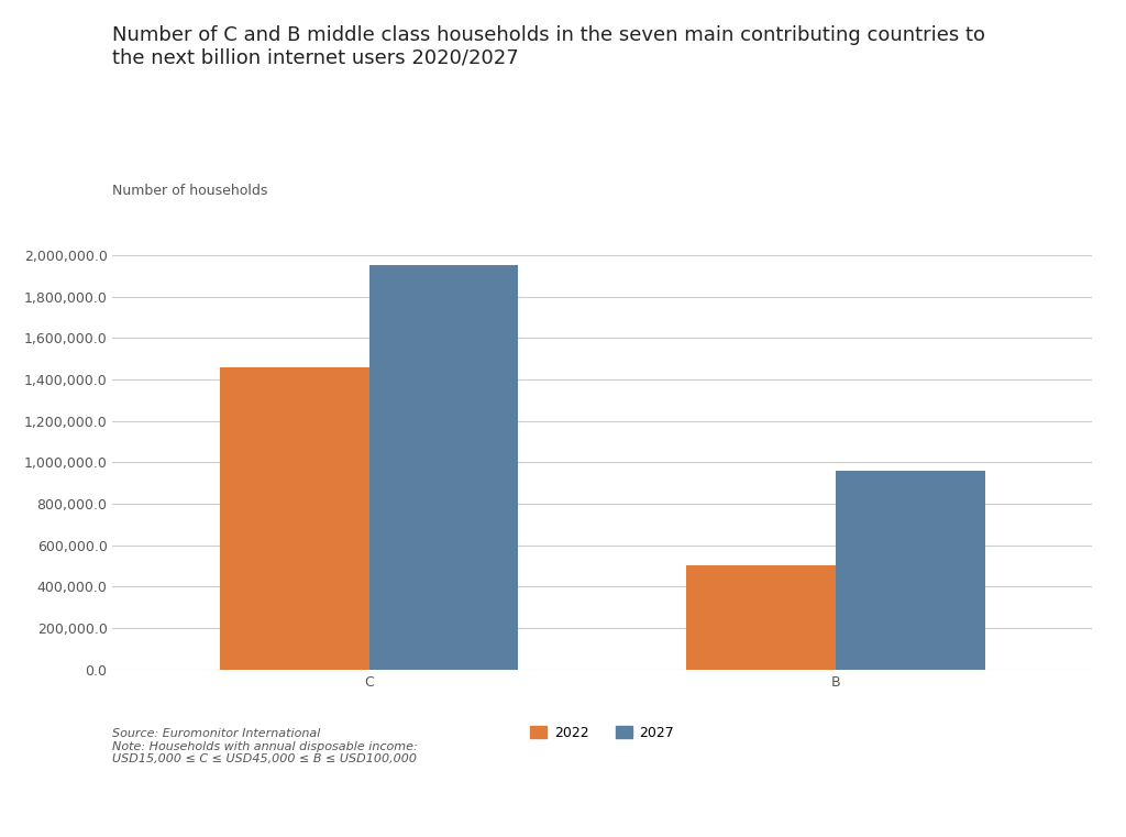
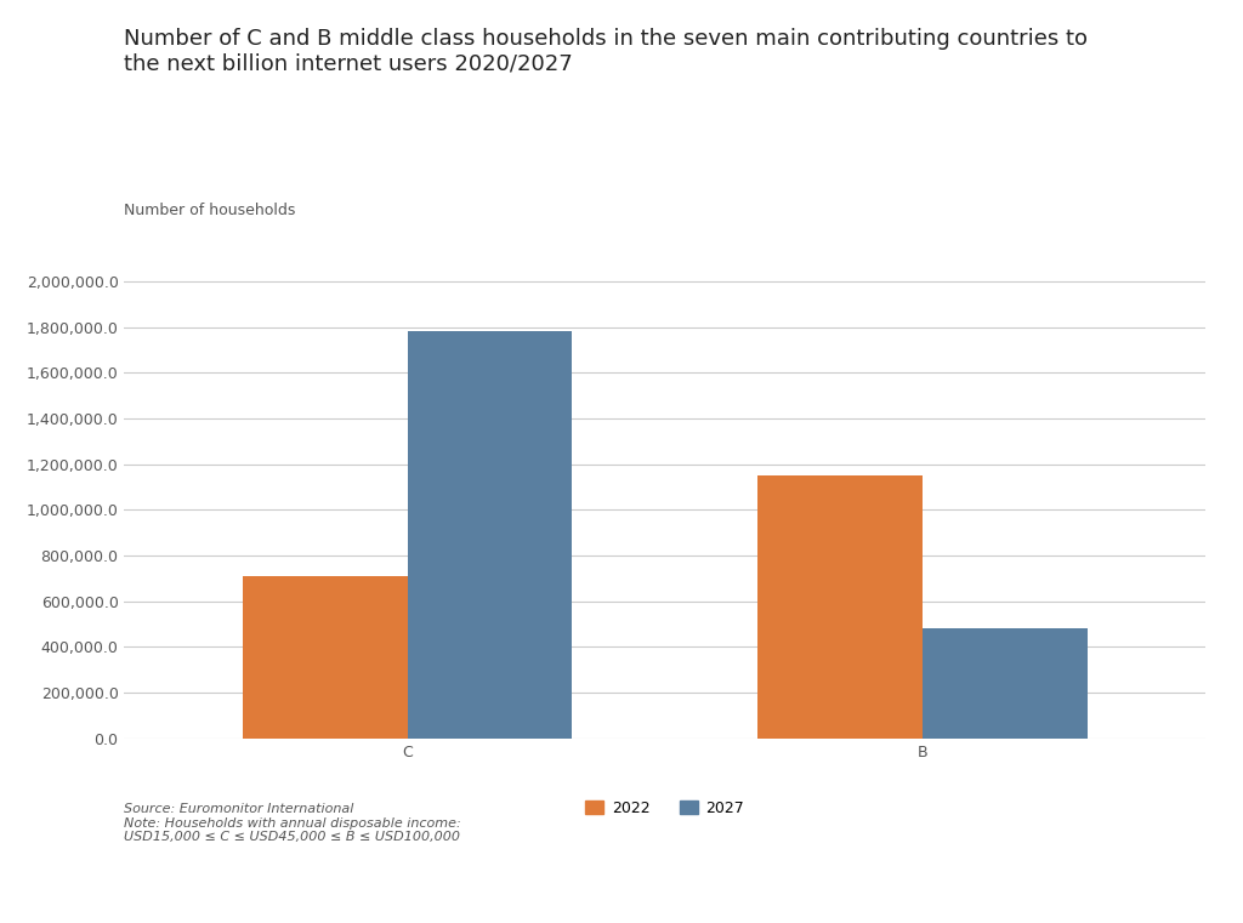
2022/C: 1,460,000 -> 710,000
2027/C: 1,950,000 -> 1,780,000
2022/B: 500,000 -> 1,150,000
2027/B: 960,000 -> 480,000
